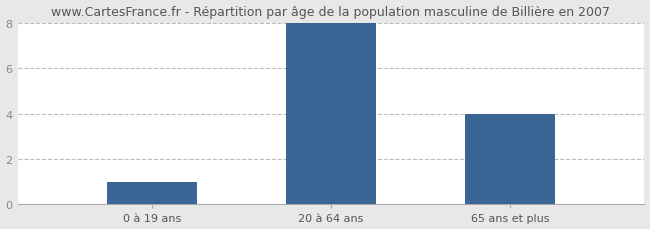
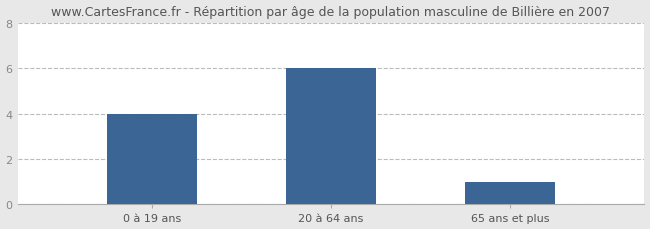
0 à 19 ans: 1 -> 4
20 à 64 ans: 8 -> 6
65 ans et plus: 4 -> 1
